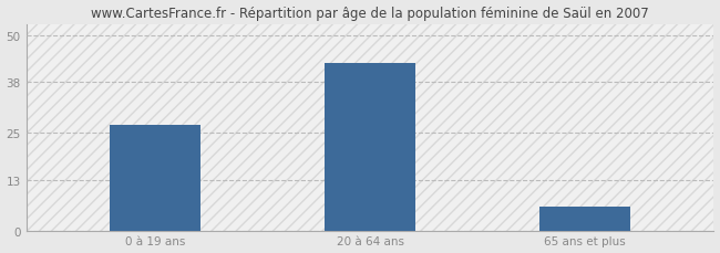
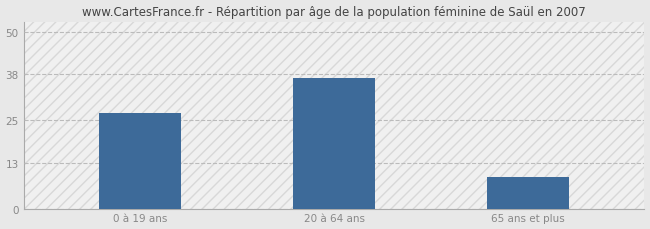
20 à 64 ans: 43 -> 37
65 ans et plus: 6 -> 9
